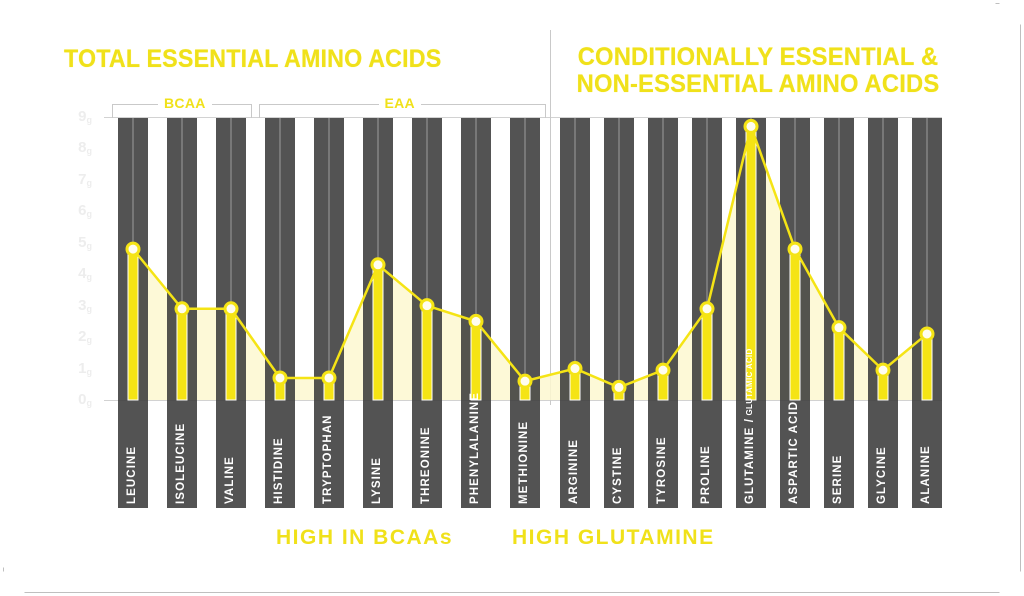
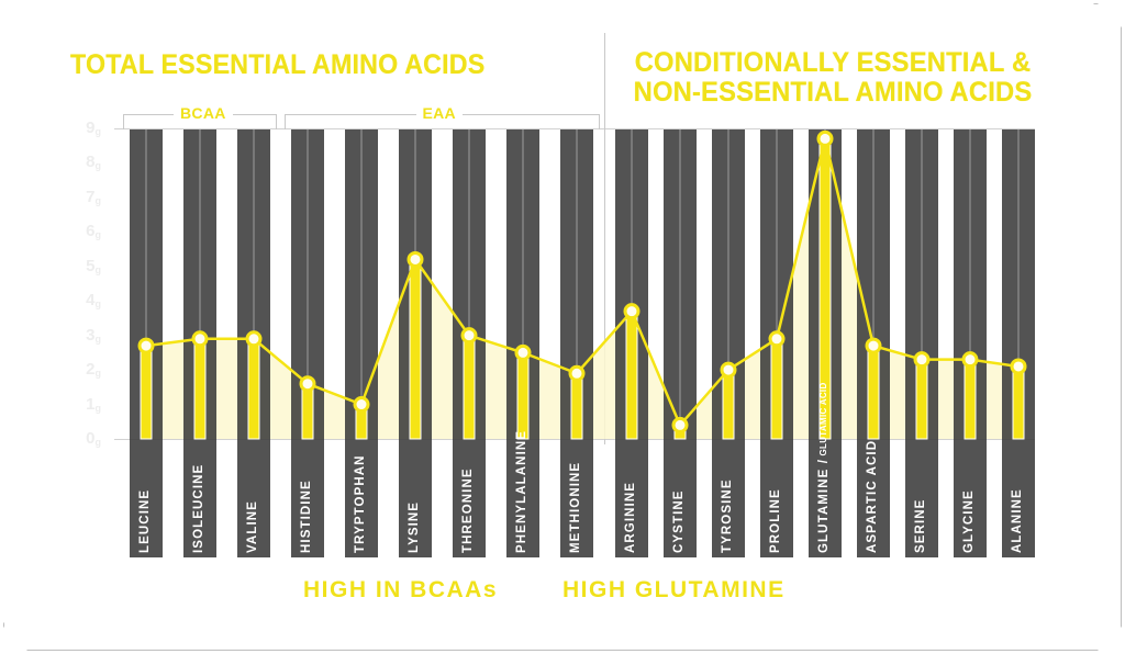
LEUCINE: 4.8 -> 2.7
HISTIDINE: 0.7 -> 1.6
TRYPTOPHAN: 0.7 -> 1.0
LYSINE: 4.3 -> 5.2
METHIONINE: 0.6 -> 1.9
ARGININE: 1.0 -> 3.7
TYROSINE: 0.9 -> 2.0
ASPARTIC ACID: 4.8 -> 2.7
GLYCINE: 0.9 -> 2.3
